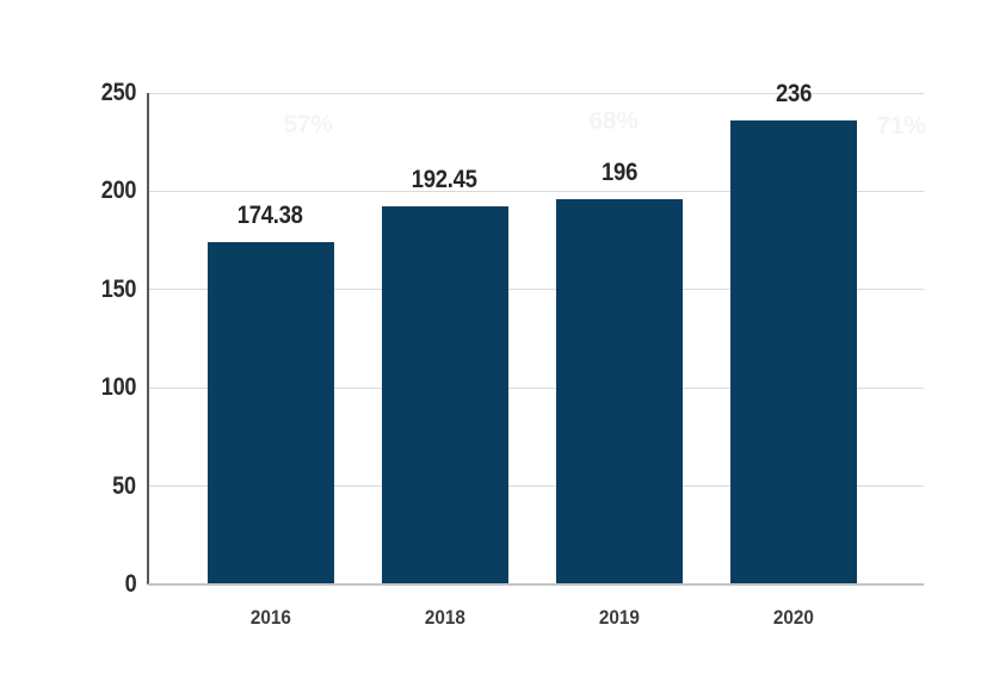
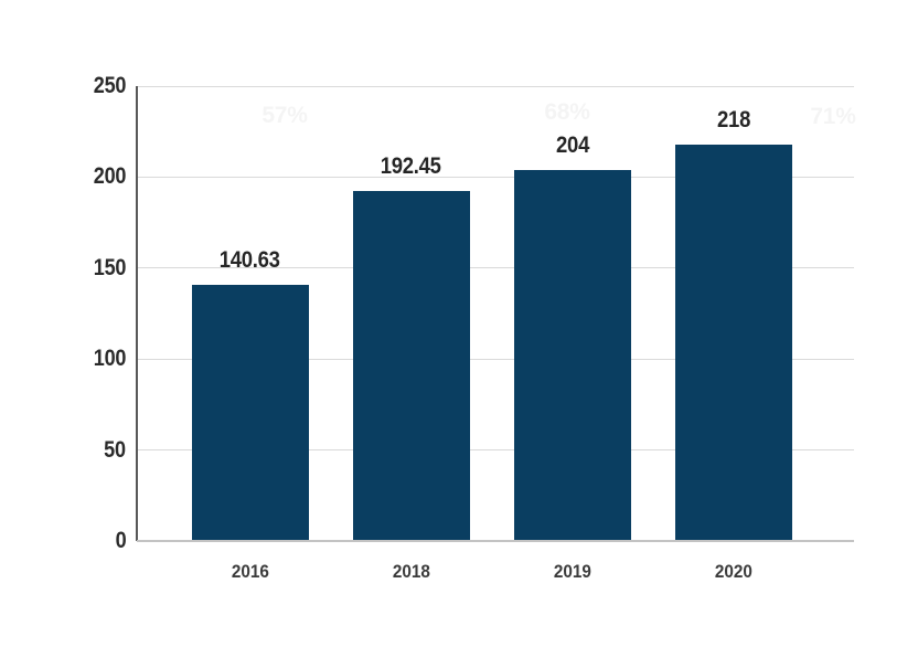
2016: 174.38 -> 140.63
2019: 196 -> 204
2020: 236 -> 218
